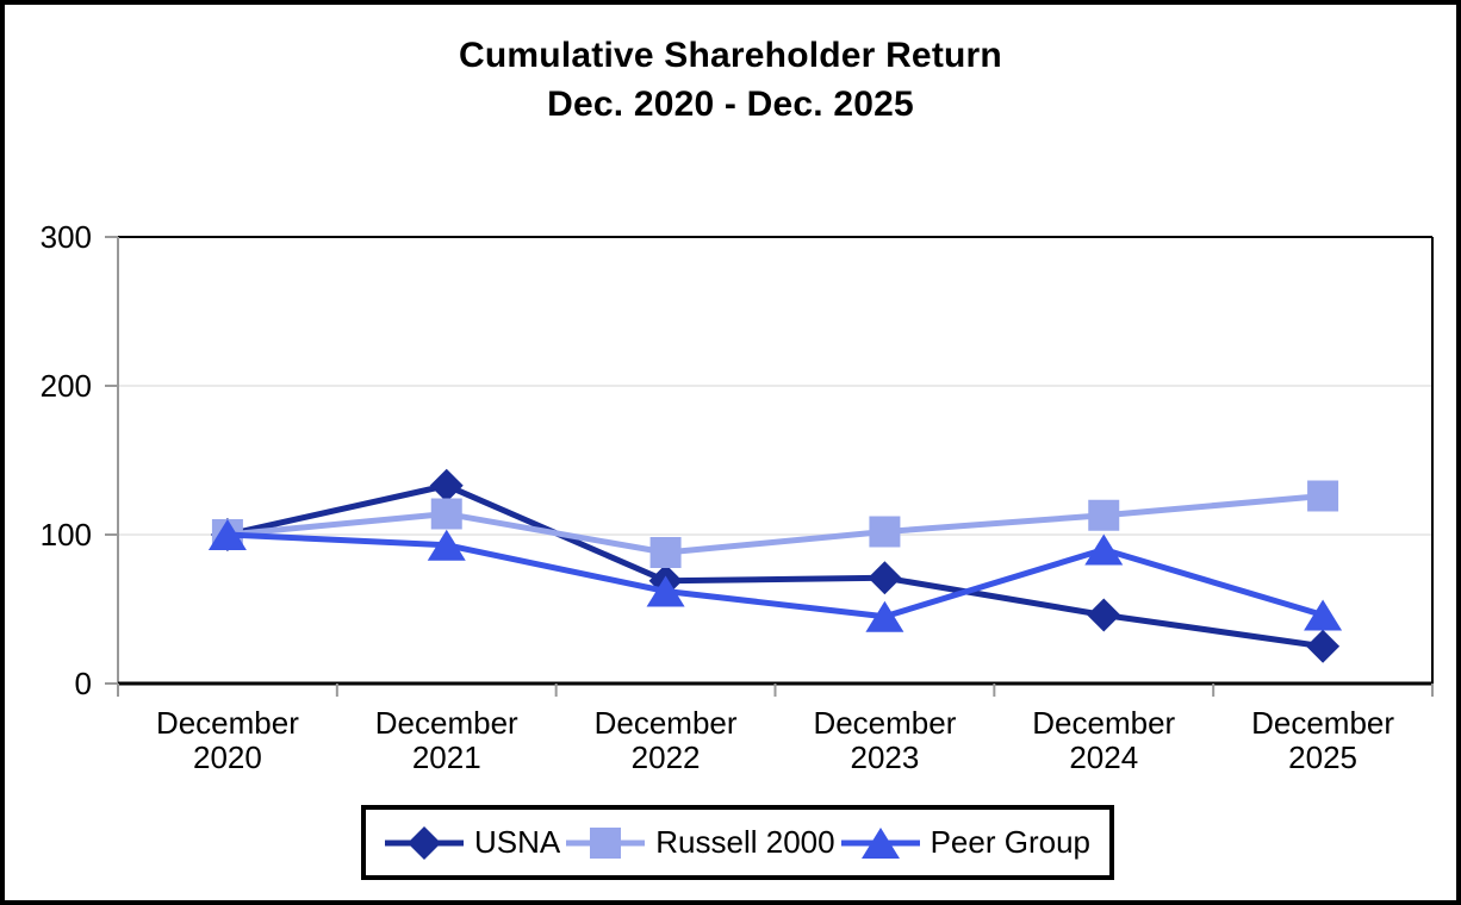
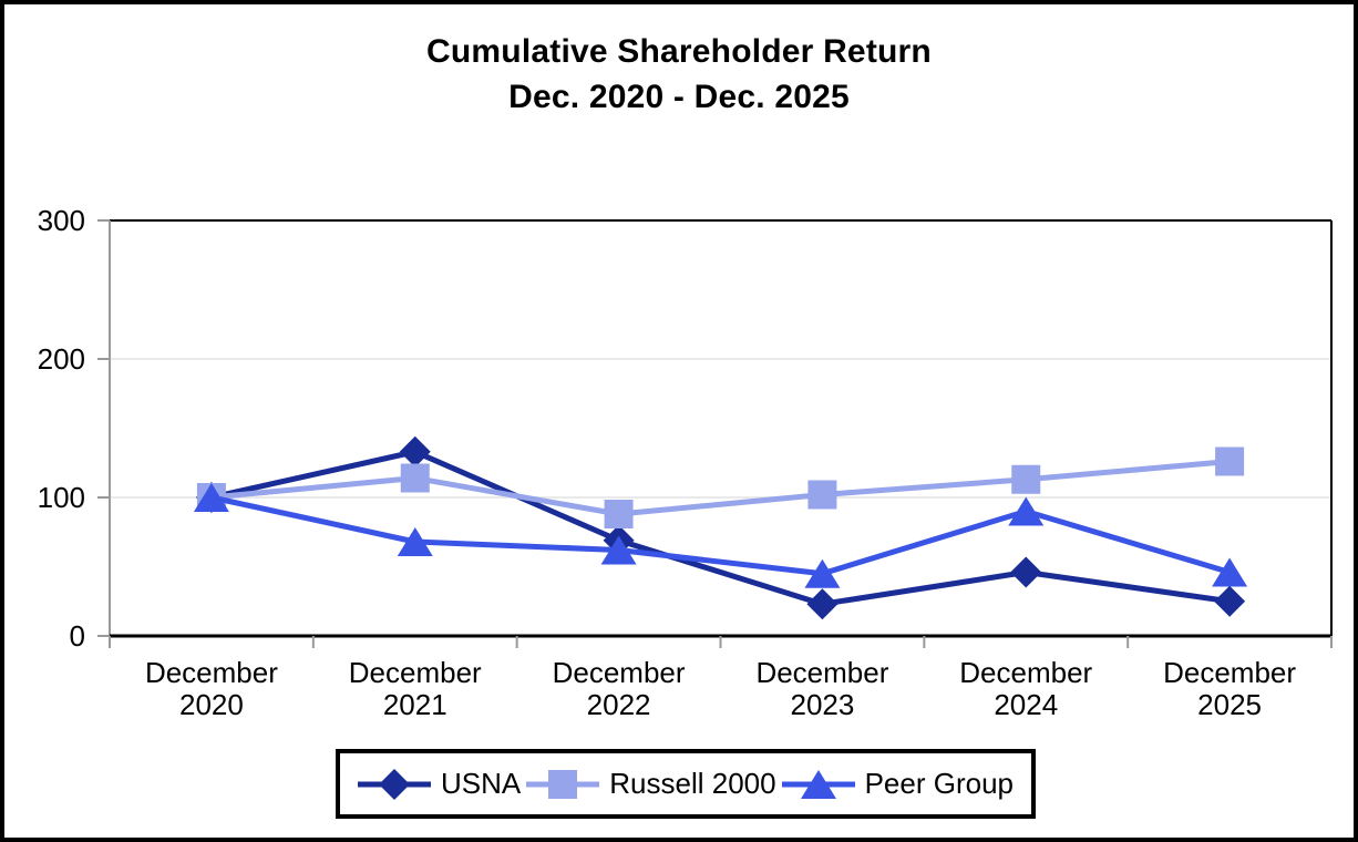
Peer Group/December 2021: 93 -> 68
USNA/December 2023: 71 -> 23
